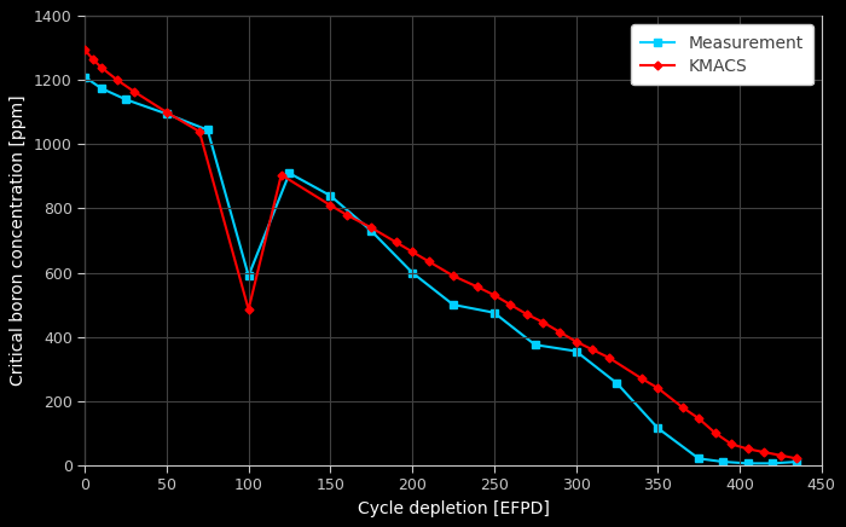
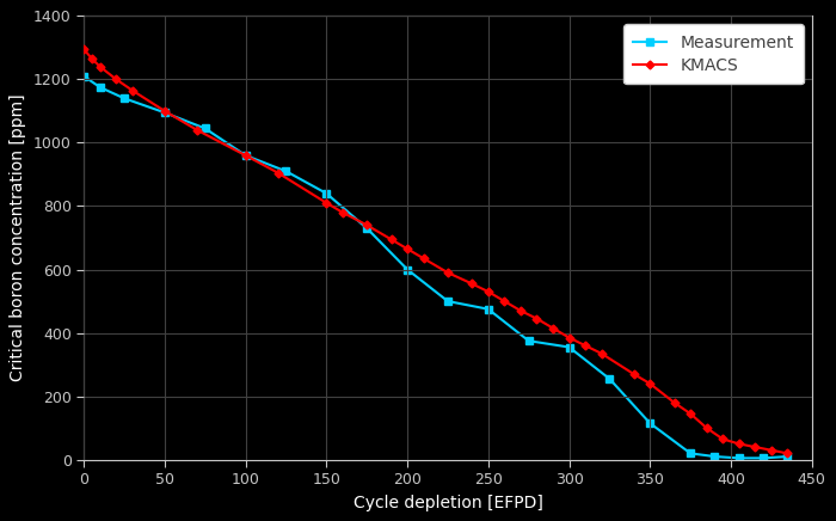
KMACS/100: 485 -> 960
Measurement/100: 590 -> 960
